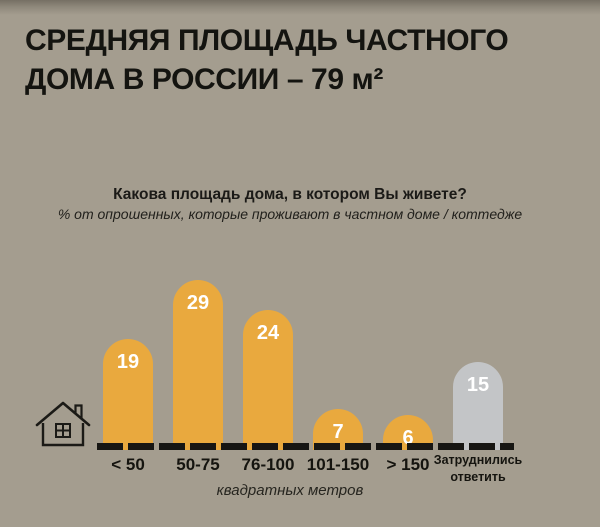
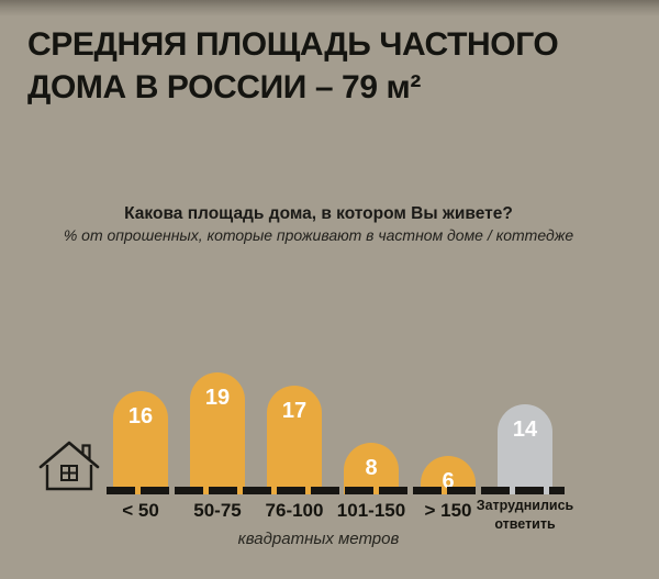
< 50: 19 -> 16
50-75: 29 -> 19
76-100: 24 -> 17
101-150: 7 -> 8
Затруднились ответить: 15 -> 14
